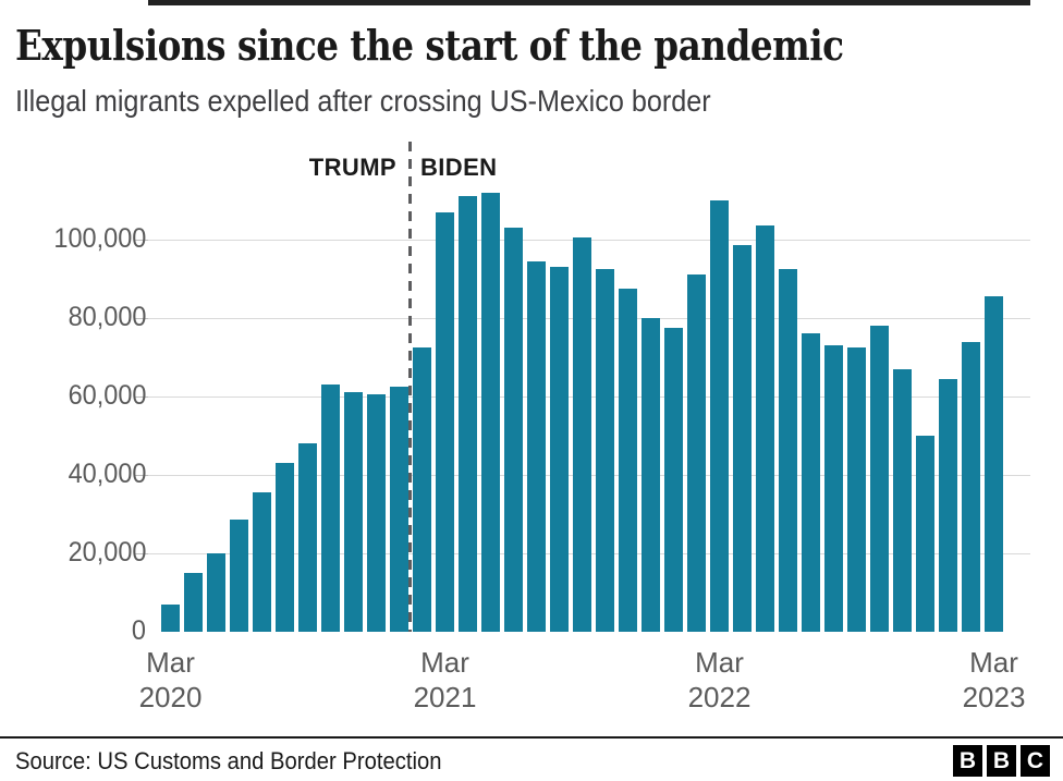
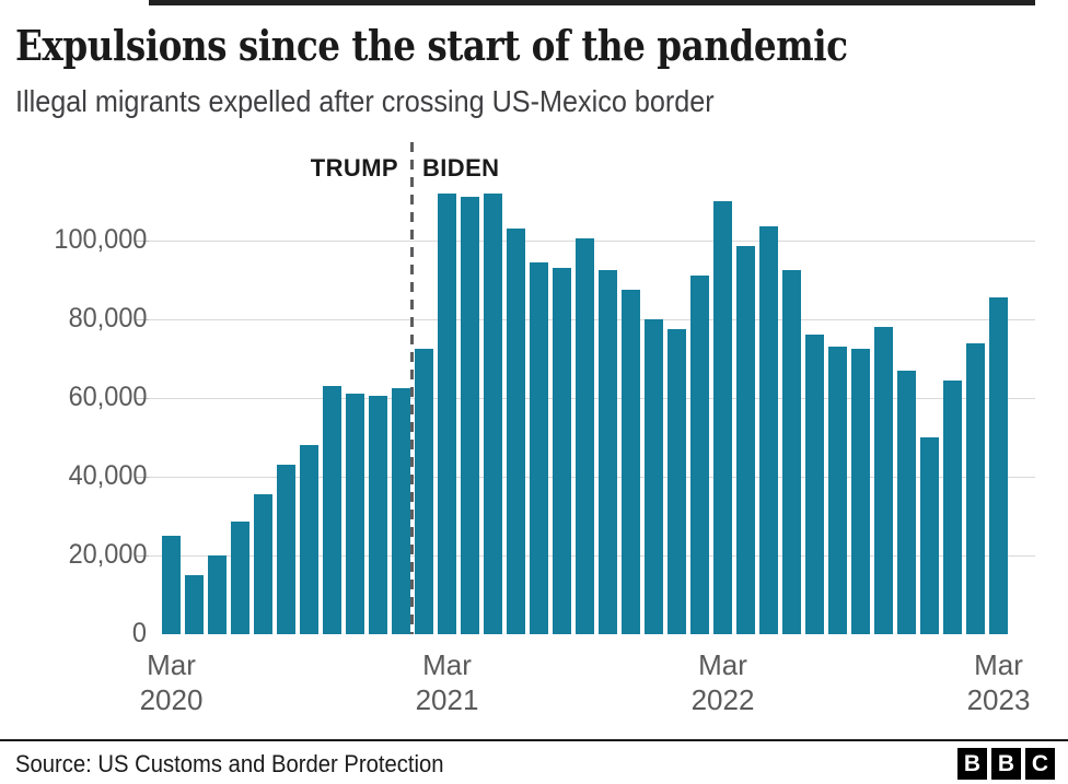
Mar 2020: 7000 -> 25000
Mar 2021: 107000 -> 112000
